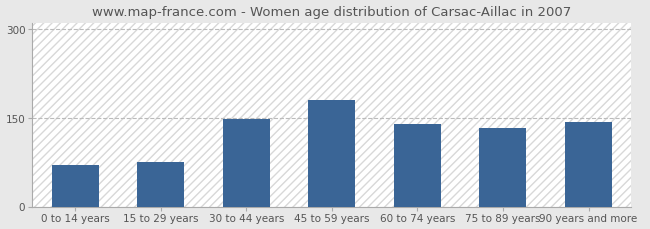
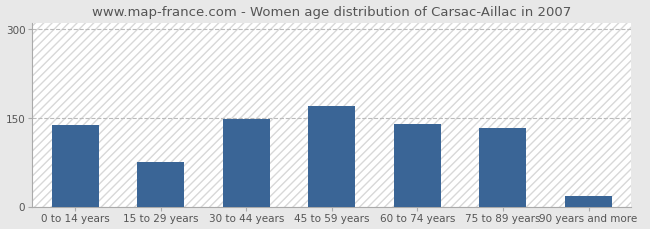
0 to 14 years: 70 -> 138
45 to 59 years: 180 -> 170
90 years and more: 142 -> 18
